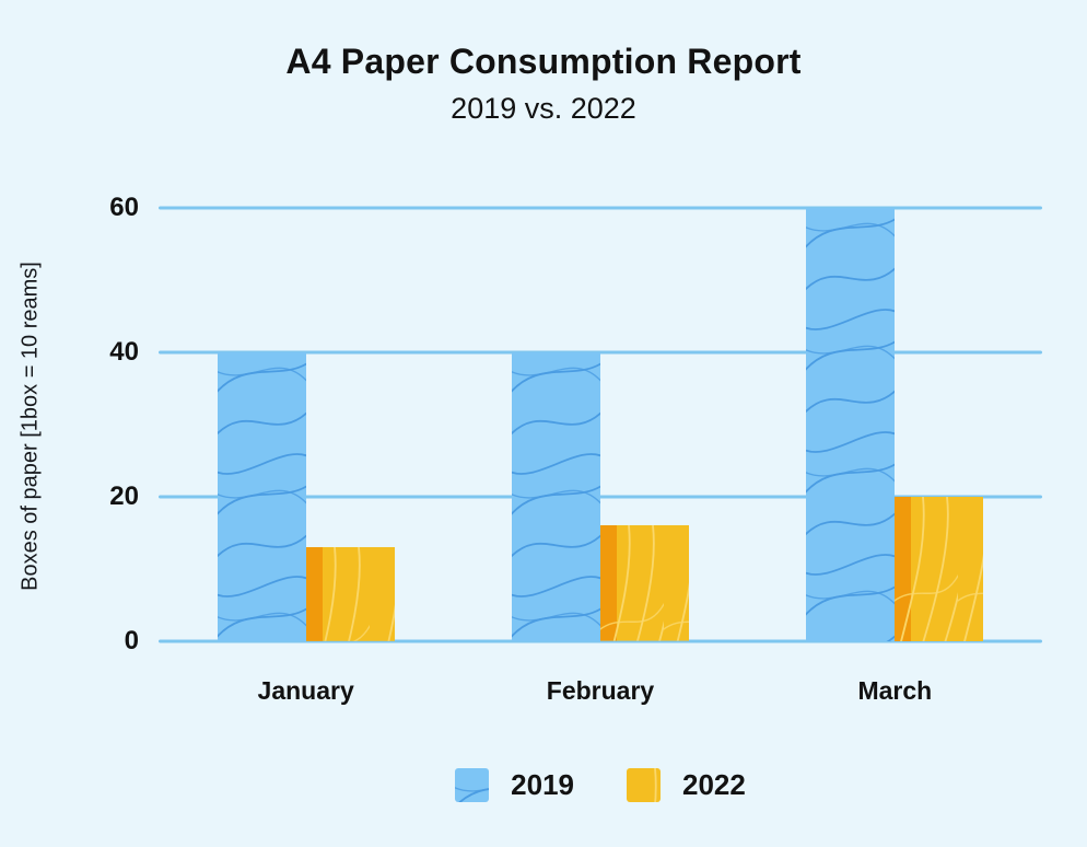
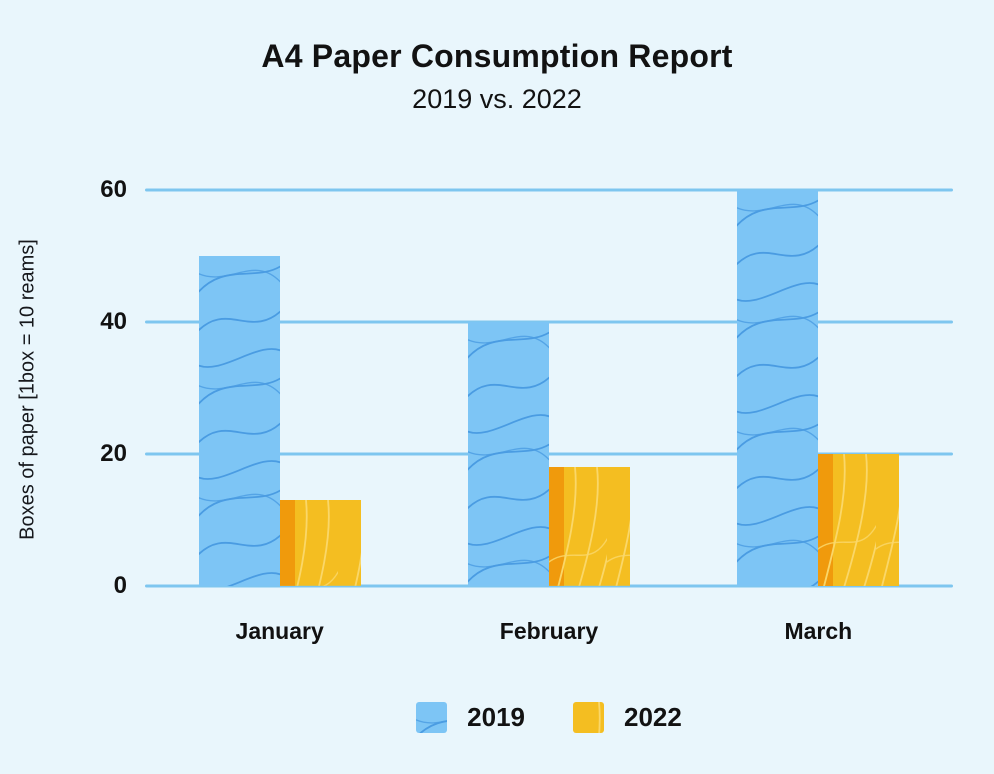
2019/January: 40 -> 50
2022/February: 16 -> 18
